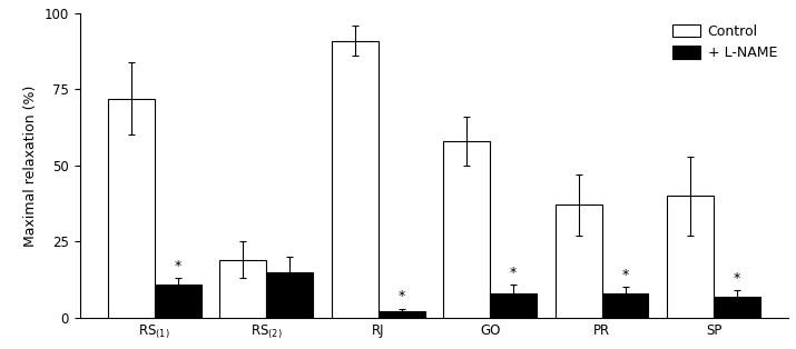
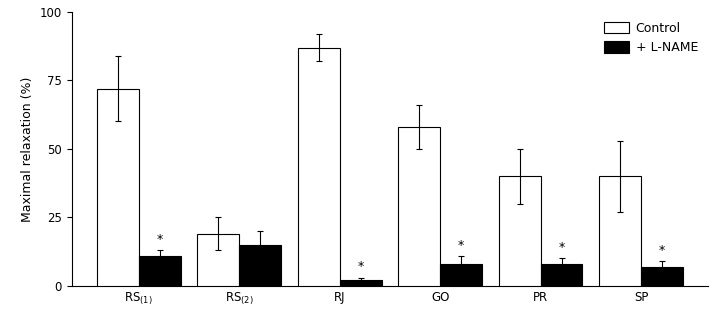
Control/RJ: 91 -> 87
Control/PR: 37 -> 40
